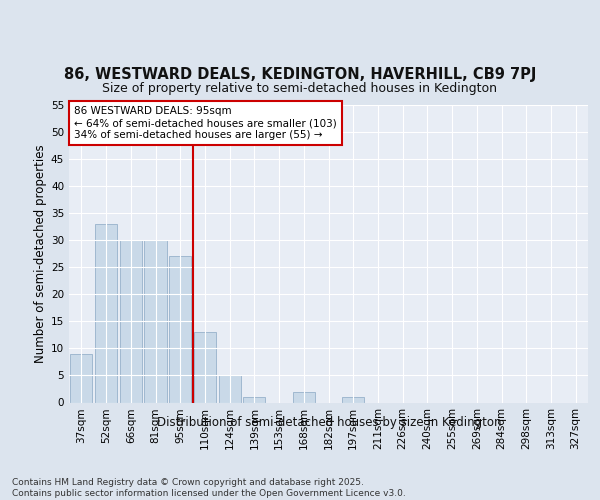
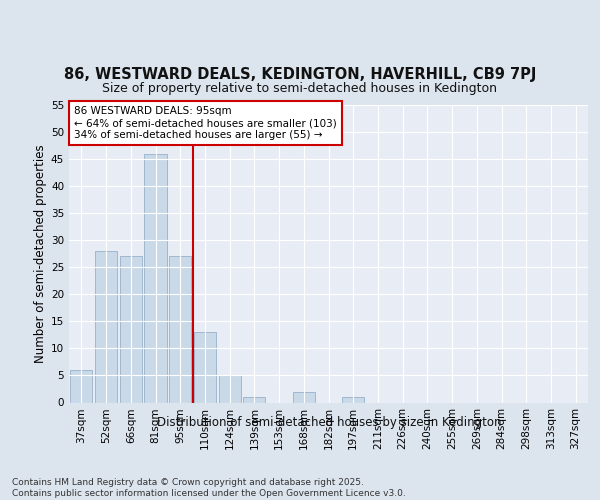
37sqm: 9 -> 6
52sqm: 33 -> 28
66sqm: 30 -> 27
81sqm: 30 -> 46
